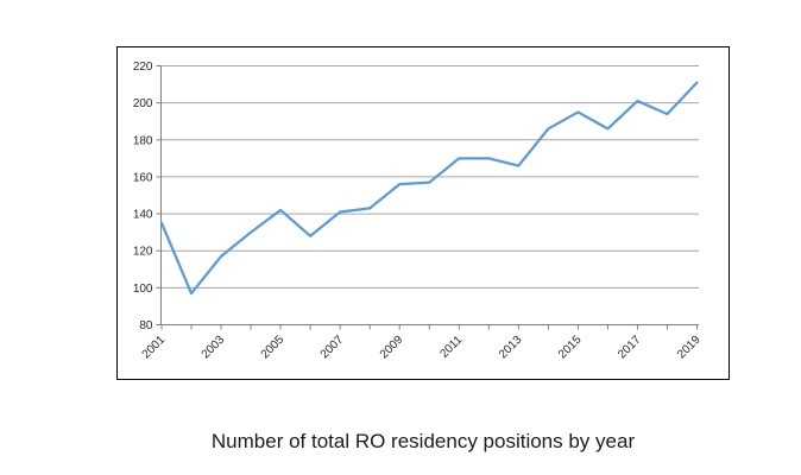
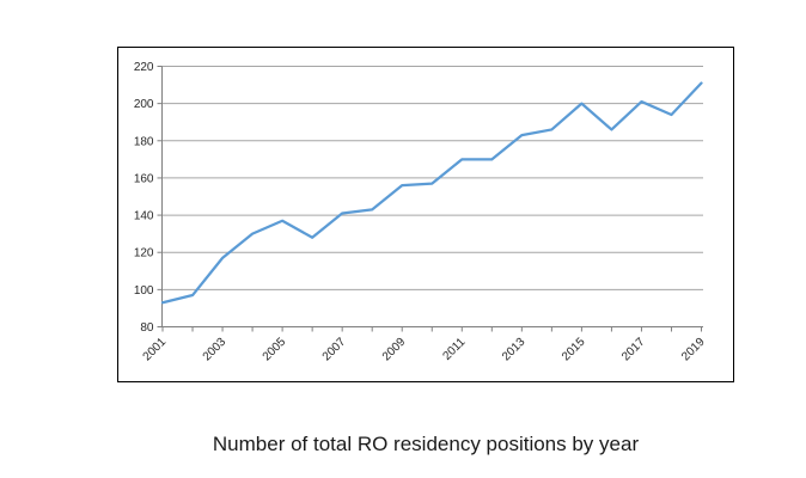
2001: 135 -> 93
2005: 142 -> 137
2013: 166 -> 183
2015: 195 -> 200
